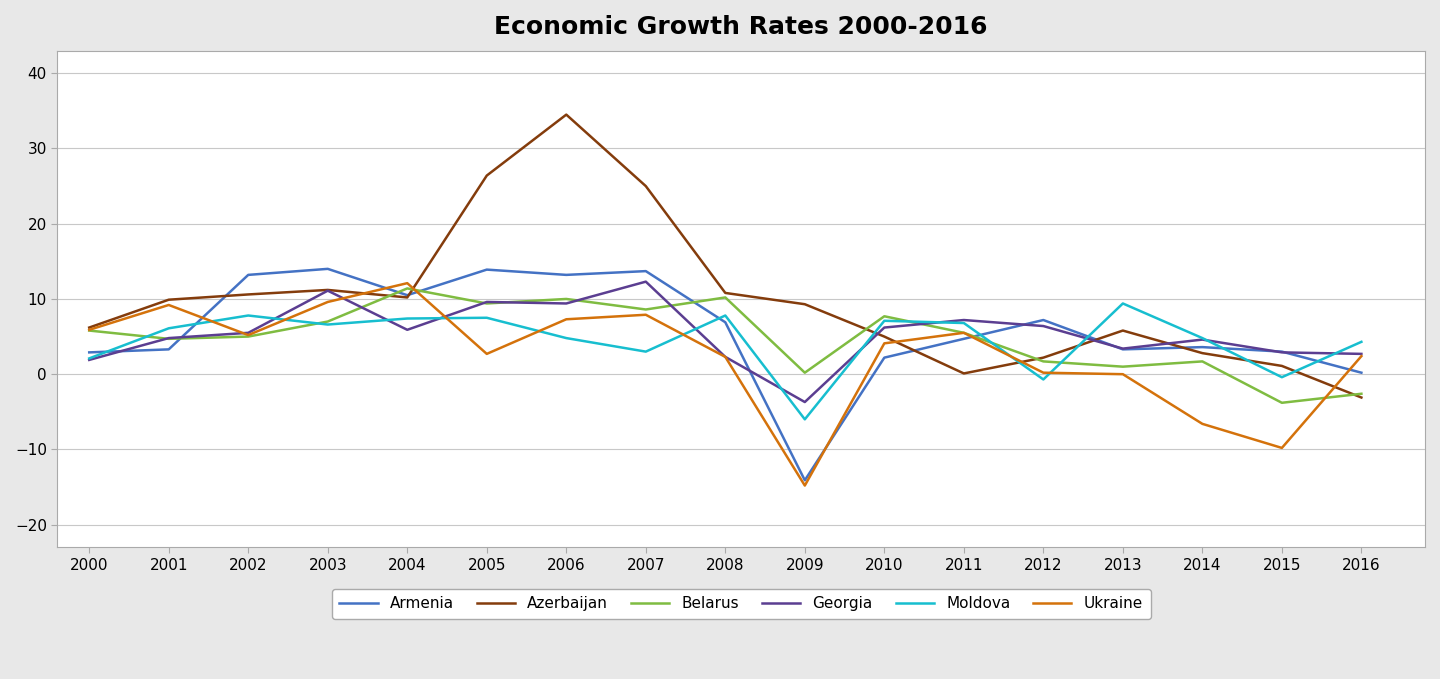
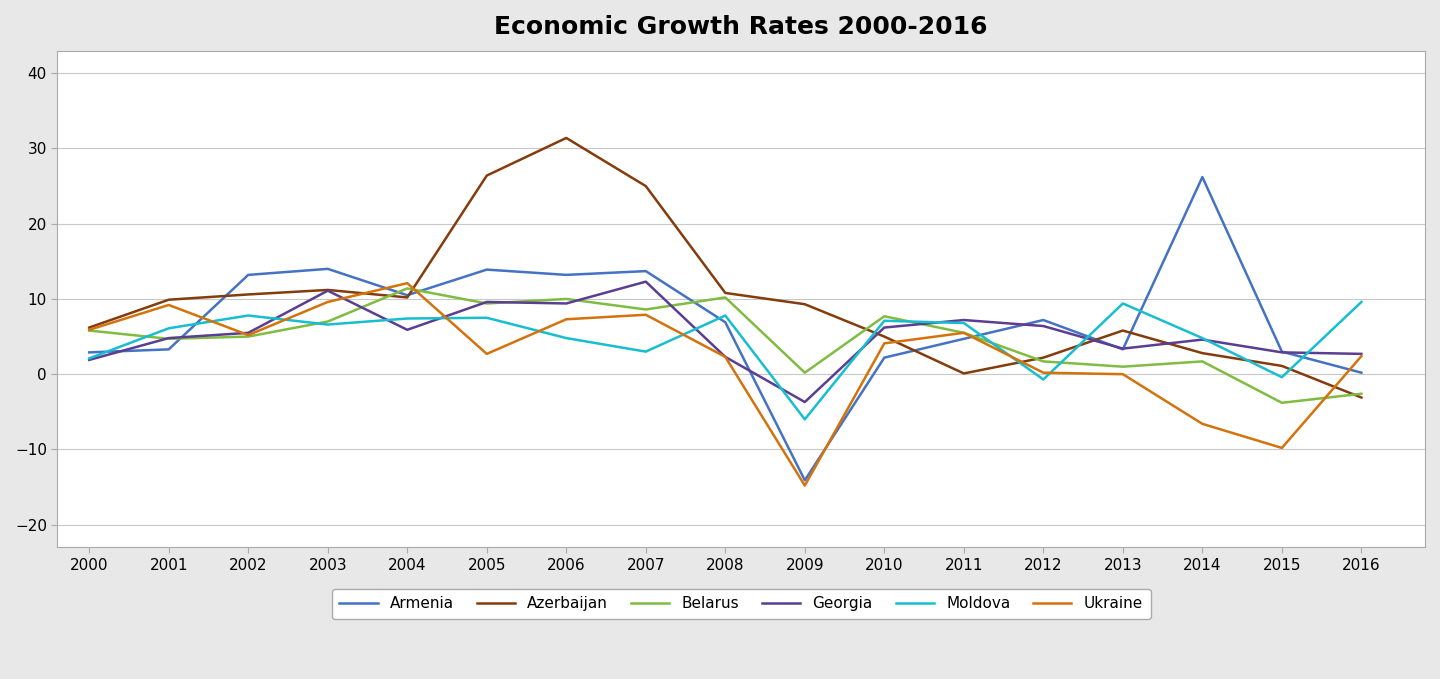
Azerbaijan/2006: 34.5 -> 31.4
Armenia/2014: 3.6 -> 26.2
Moldova/2016: 4.3 -> 9.6
